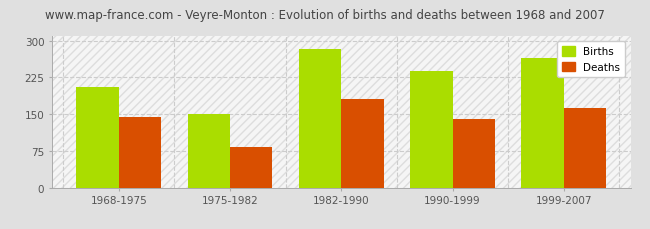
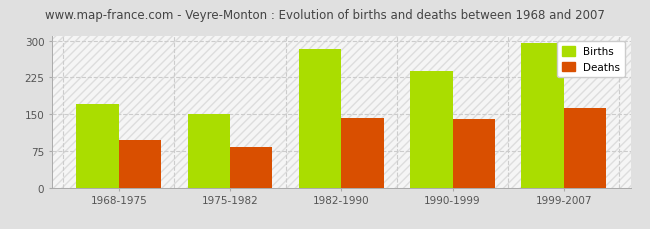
Births/1968-1975: 205 -> 170
Deaths/1968-1975: 145 -> 97
Deaths/1982-1990: 180 -> 143
Births/1999-2007: 265 -> 295
